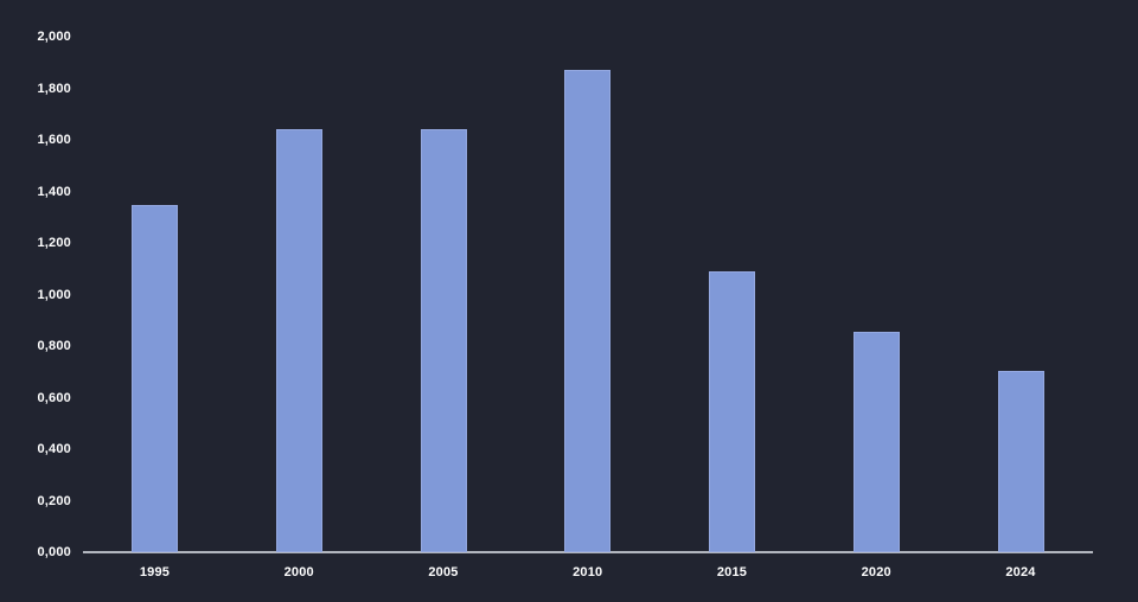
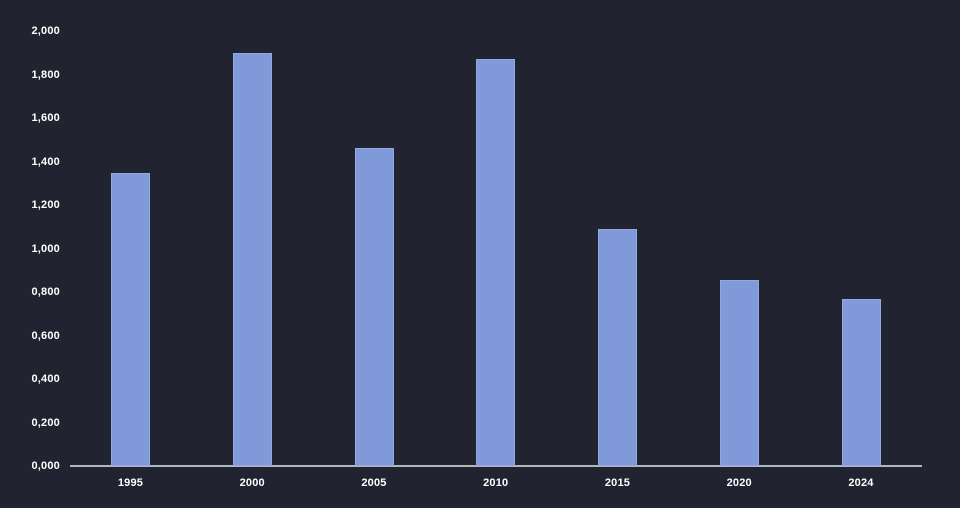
2000: 1640 -> 1900
2005: 1640 -> 1460
2024: 700 -> 770
